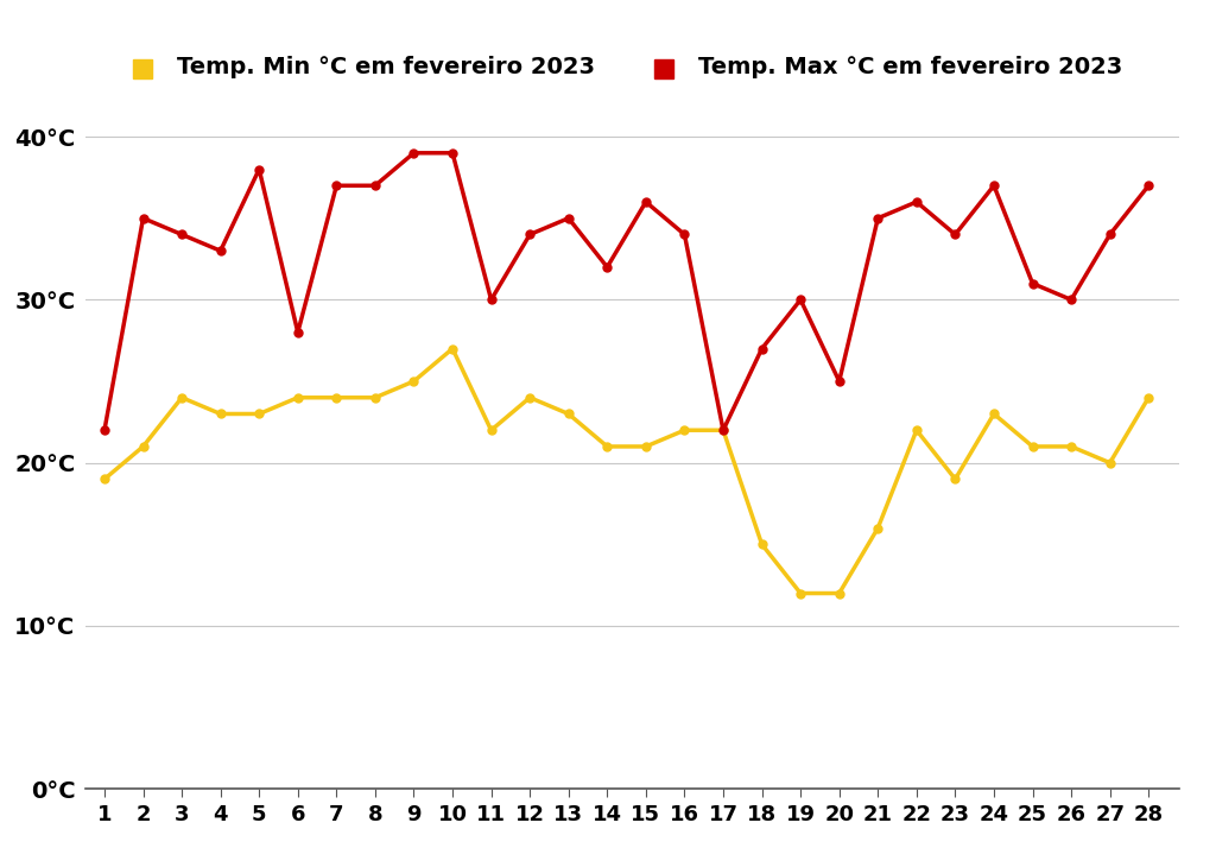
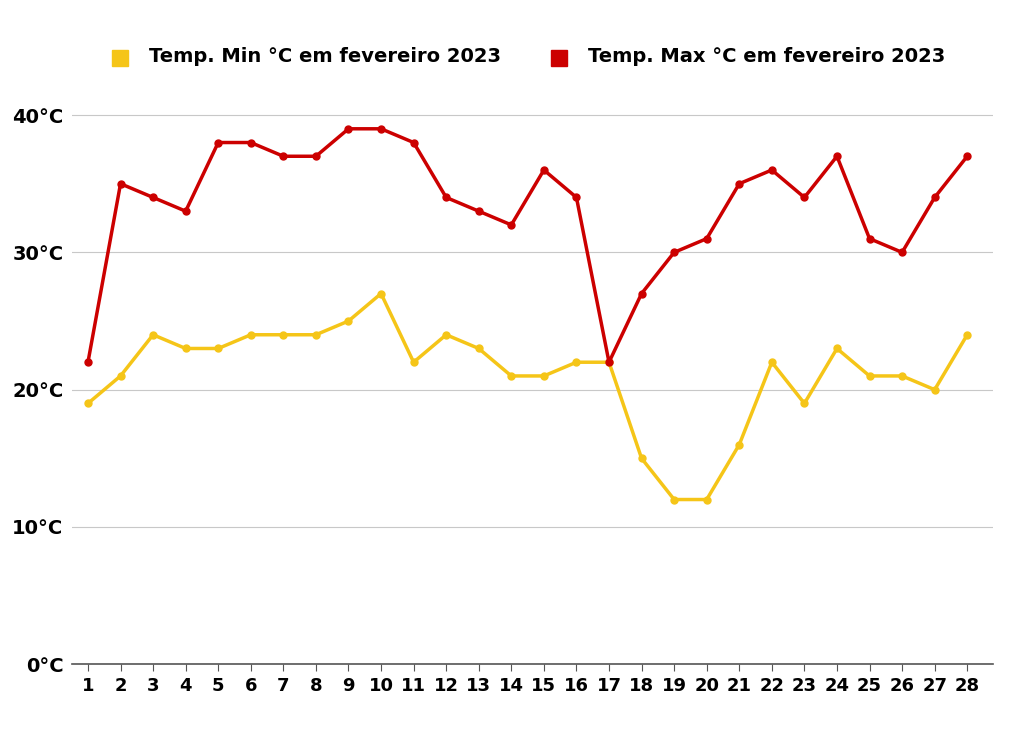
Temp. Max °C em fevereiro 2023/6: 28°C -> 38°C
Temp. Max °C em fevereiro 2023/11: 30°C -> 38°C
Temp. Max °C em fevereiro 2023/13: 35°C -> 33°C
Temp. Max °C em fevereiro 2023/20: 25°C -> 31°C
